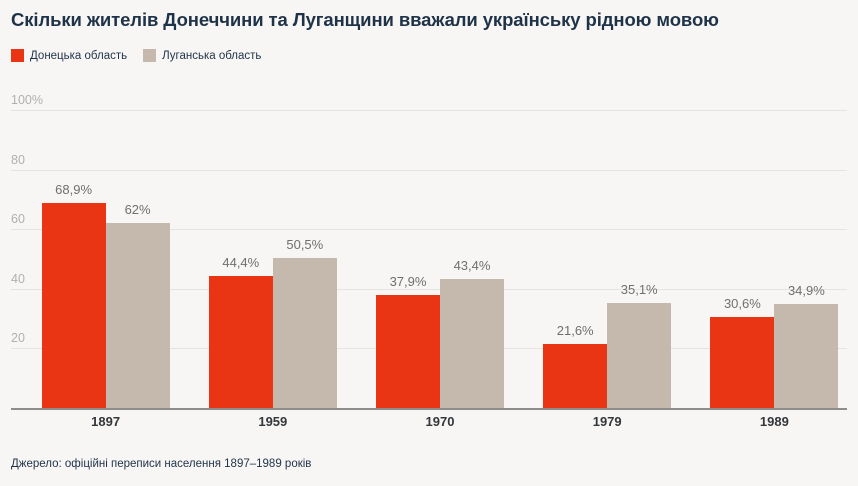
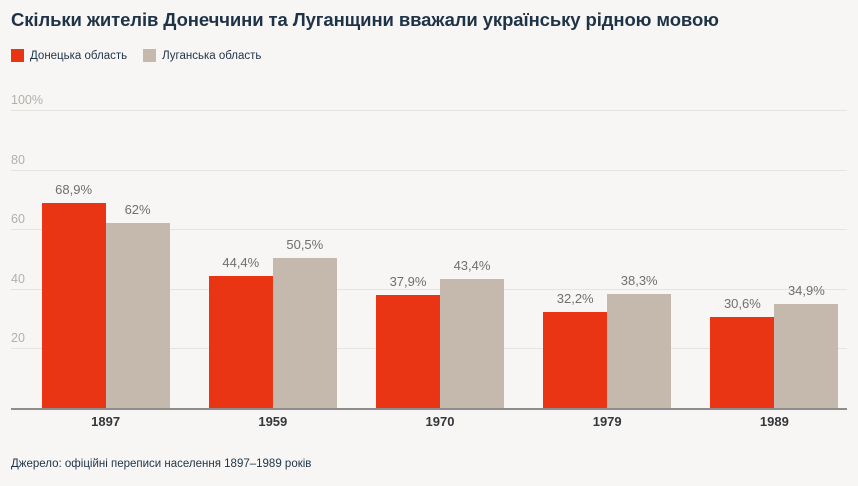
Донецька область/1979: 21,6% -> 32,2%
Луганська область/1979: 35,1% -> 38,3%
